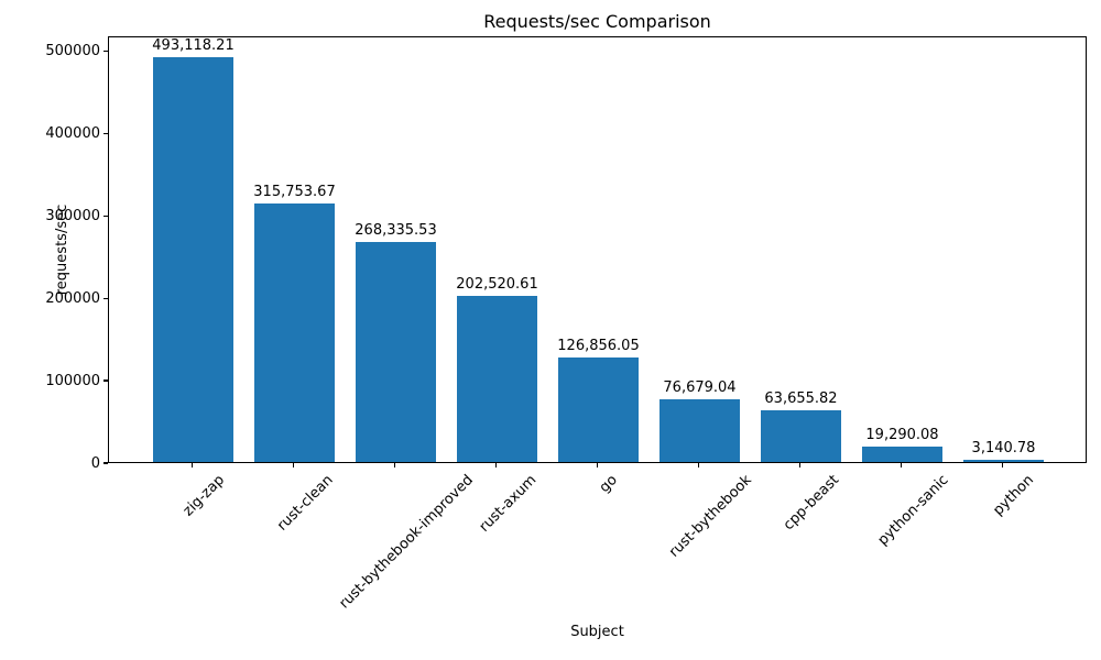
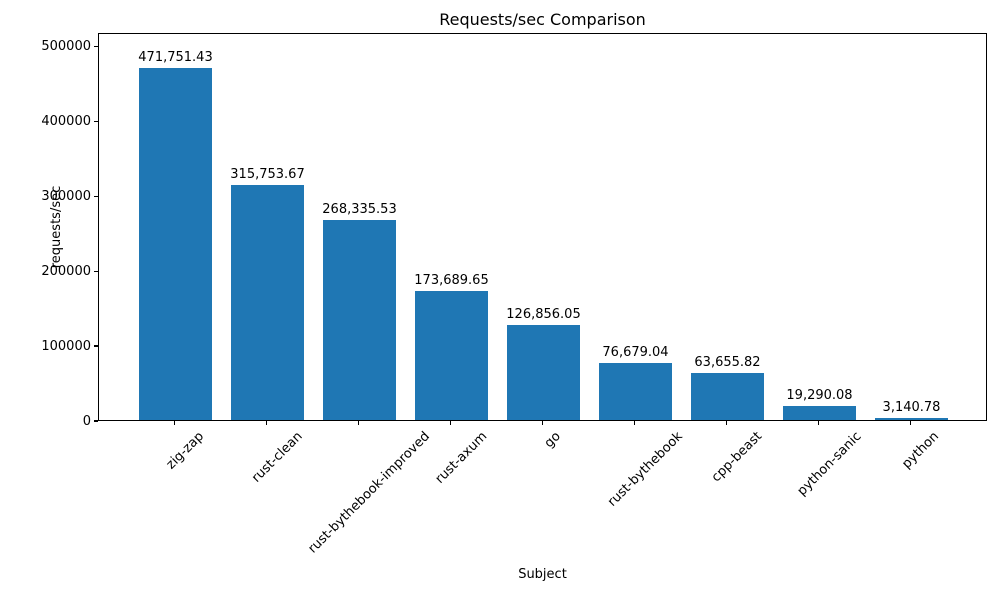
zig-zap: 493,118.21 -> 471,751.43
rust-axum: 202,520.61 -> 173,689.65
